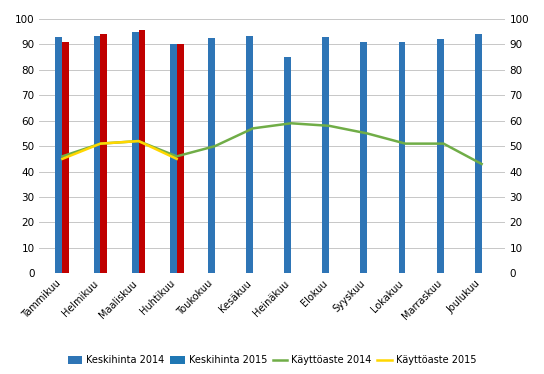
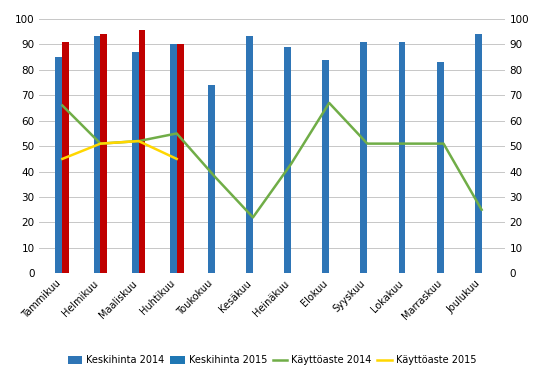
Keskihinta 2014/Tammikuu: 93.0 -> 85.0
Käyttöaste 2014/Tammikuu: 46 -> 66
Keskihinta 2014/Maaliskuu: 95.0 -> 87.0
Käyttöaste 2014/Huhtikuu: 46 -> 55
Keskihinta 2014/Toukokuu: 92.5 -> 74.0
Käyttöaste 2014/Toukokuu: 50 -> 38
Käyttöaste 2014/Kesäkuu: 57 -> 22
Keskihinta 2014/Heinäkuu: 85.0 -> 89.0
Käyttöaste 2014/Heinäkuu: 59 -> 43
Keskihinta 2014/Elokuu: 93.0 -> 84.0
Käyttöaste 2014/Elokuu: 58 -> 67
Käyttöaste 2014/Syyskuu: 55 -> 51
Keskihinta 2014/Marraskuu: 92.0 -> 83.0
Käyttöaste 2014/Joulukuu: 43 -> 25
